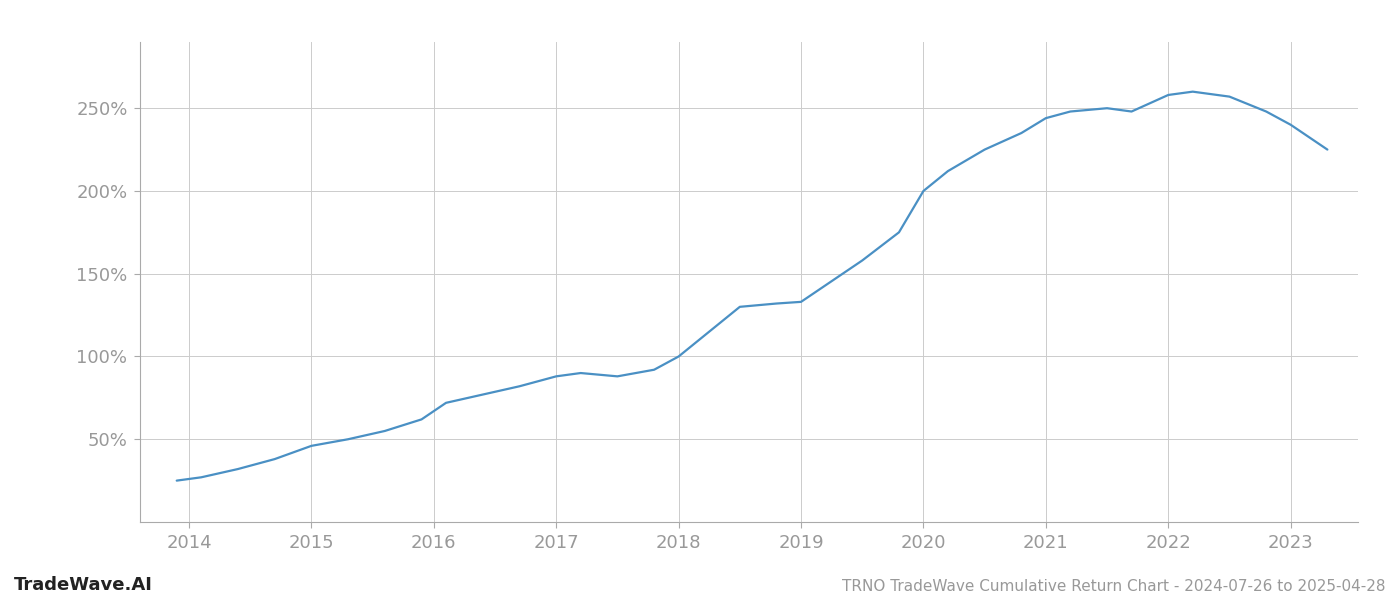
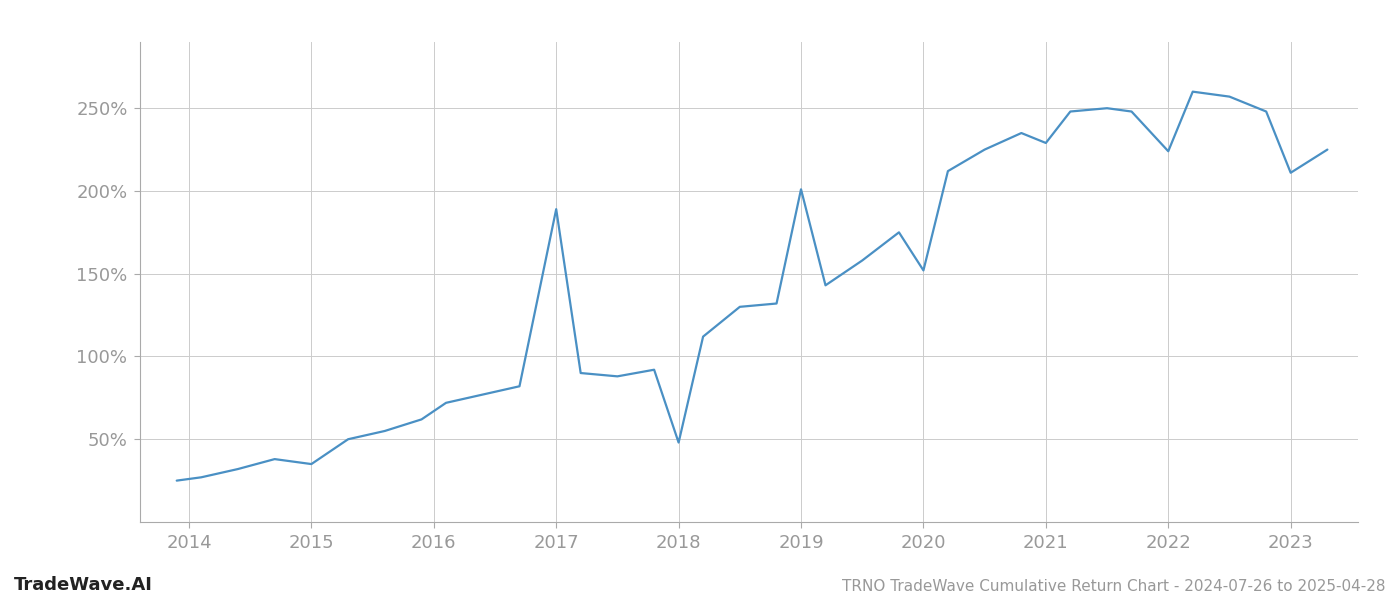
2015: 46% -> 35%
2017: 88% -> 189%
2018: 100% -> 48%
2019: 133% -> 201%
2020: 200% -> 152%
2021: 244% -> 229%
2022: 258% -> 224%
2023: 240% -> 211%
